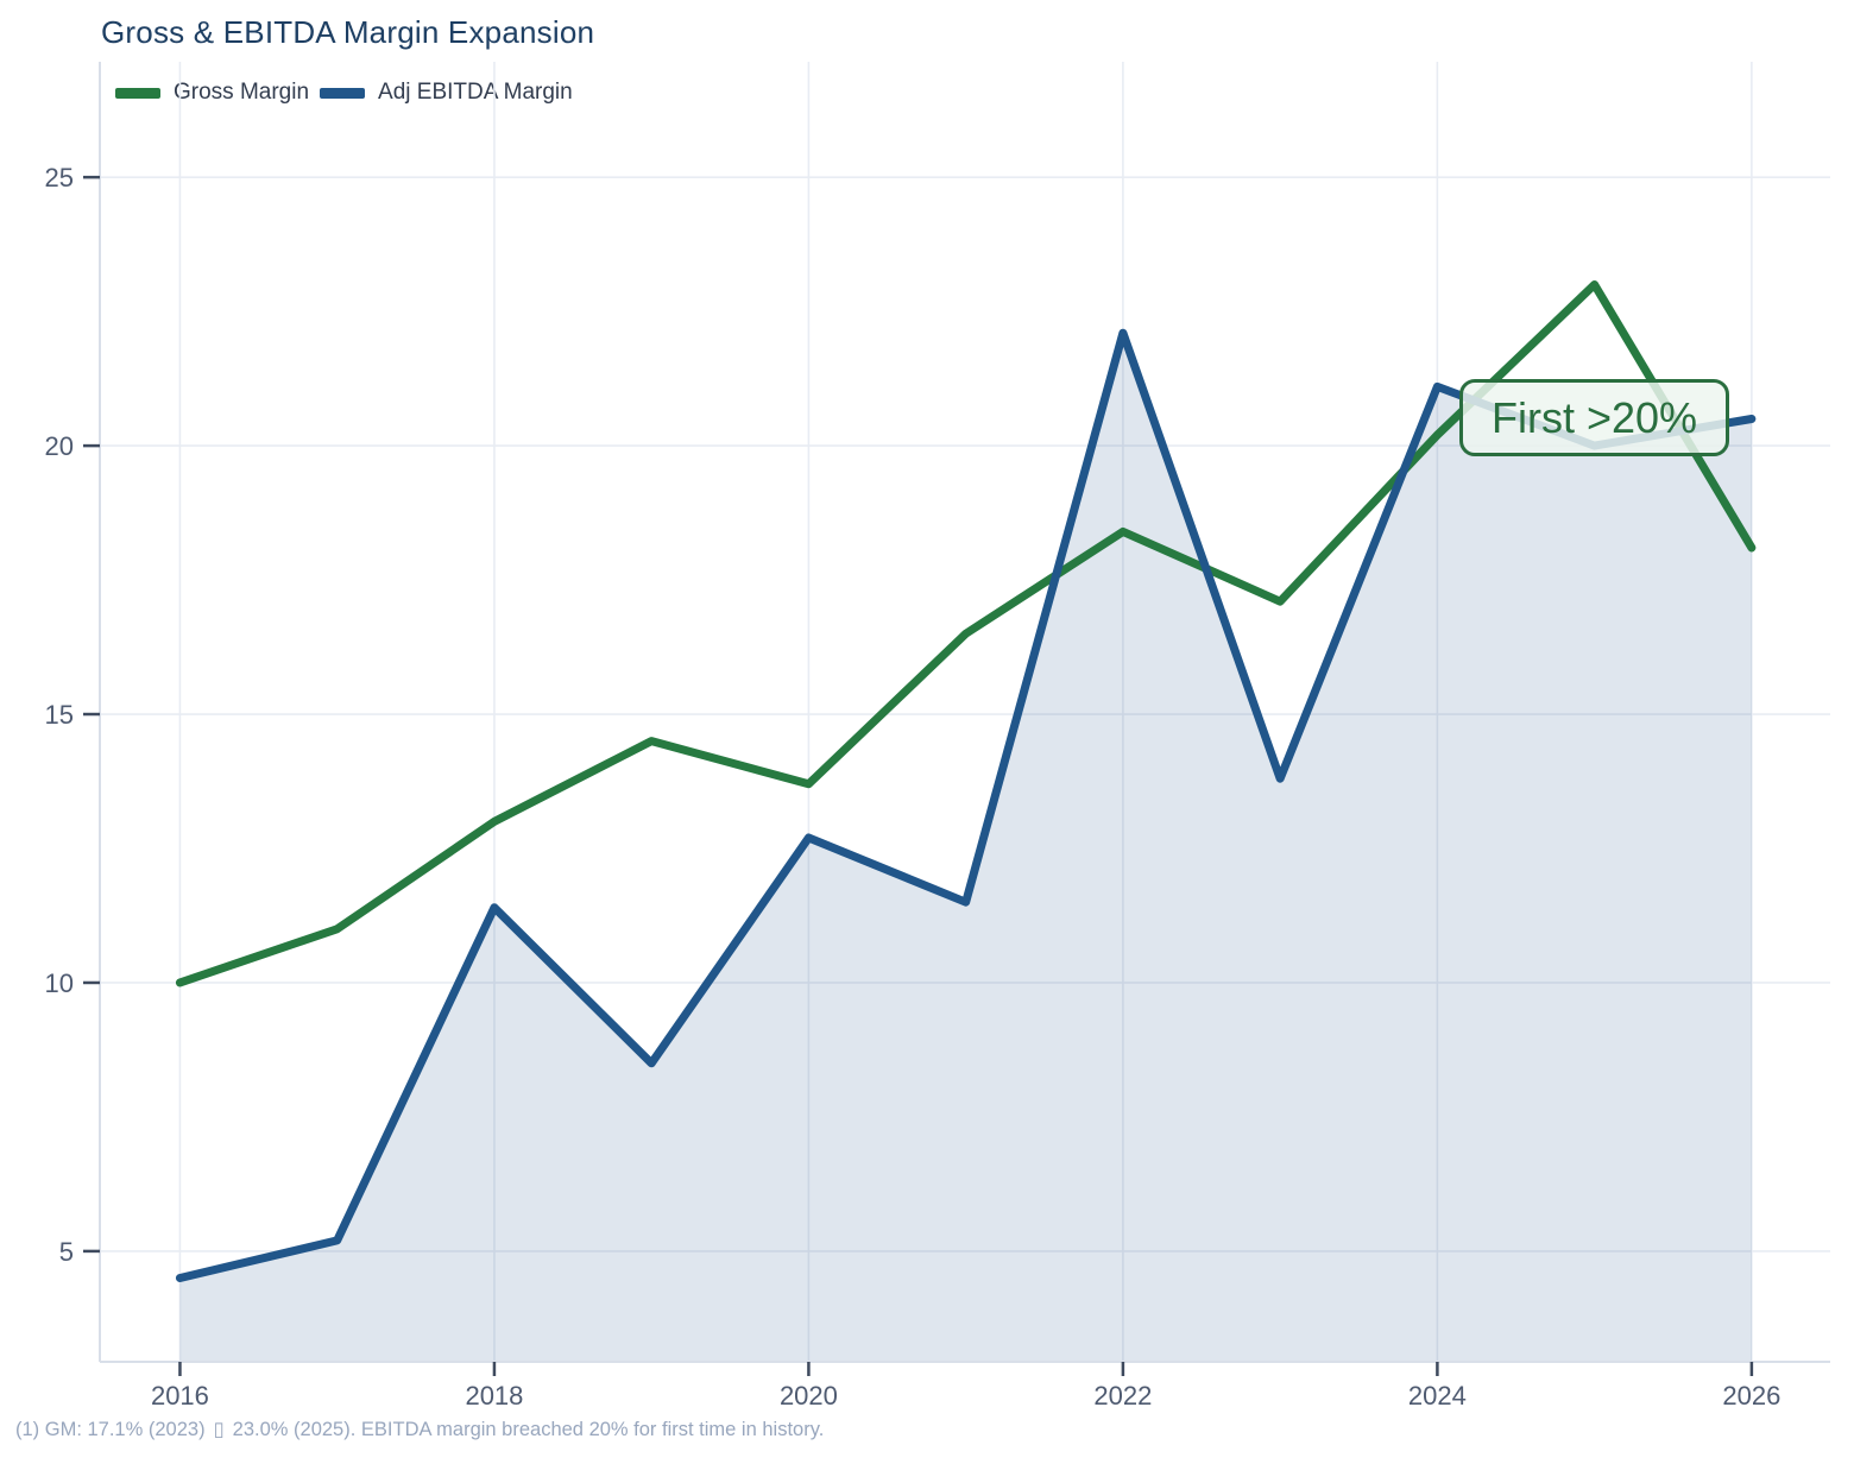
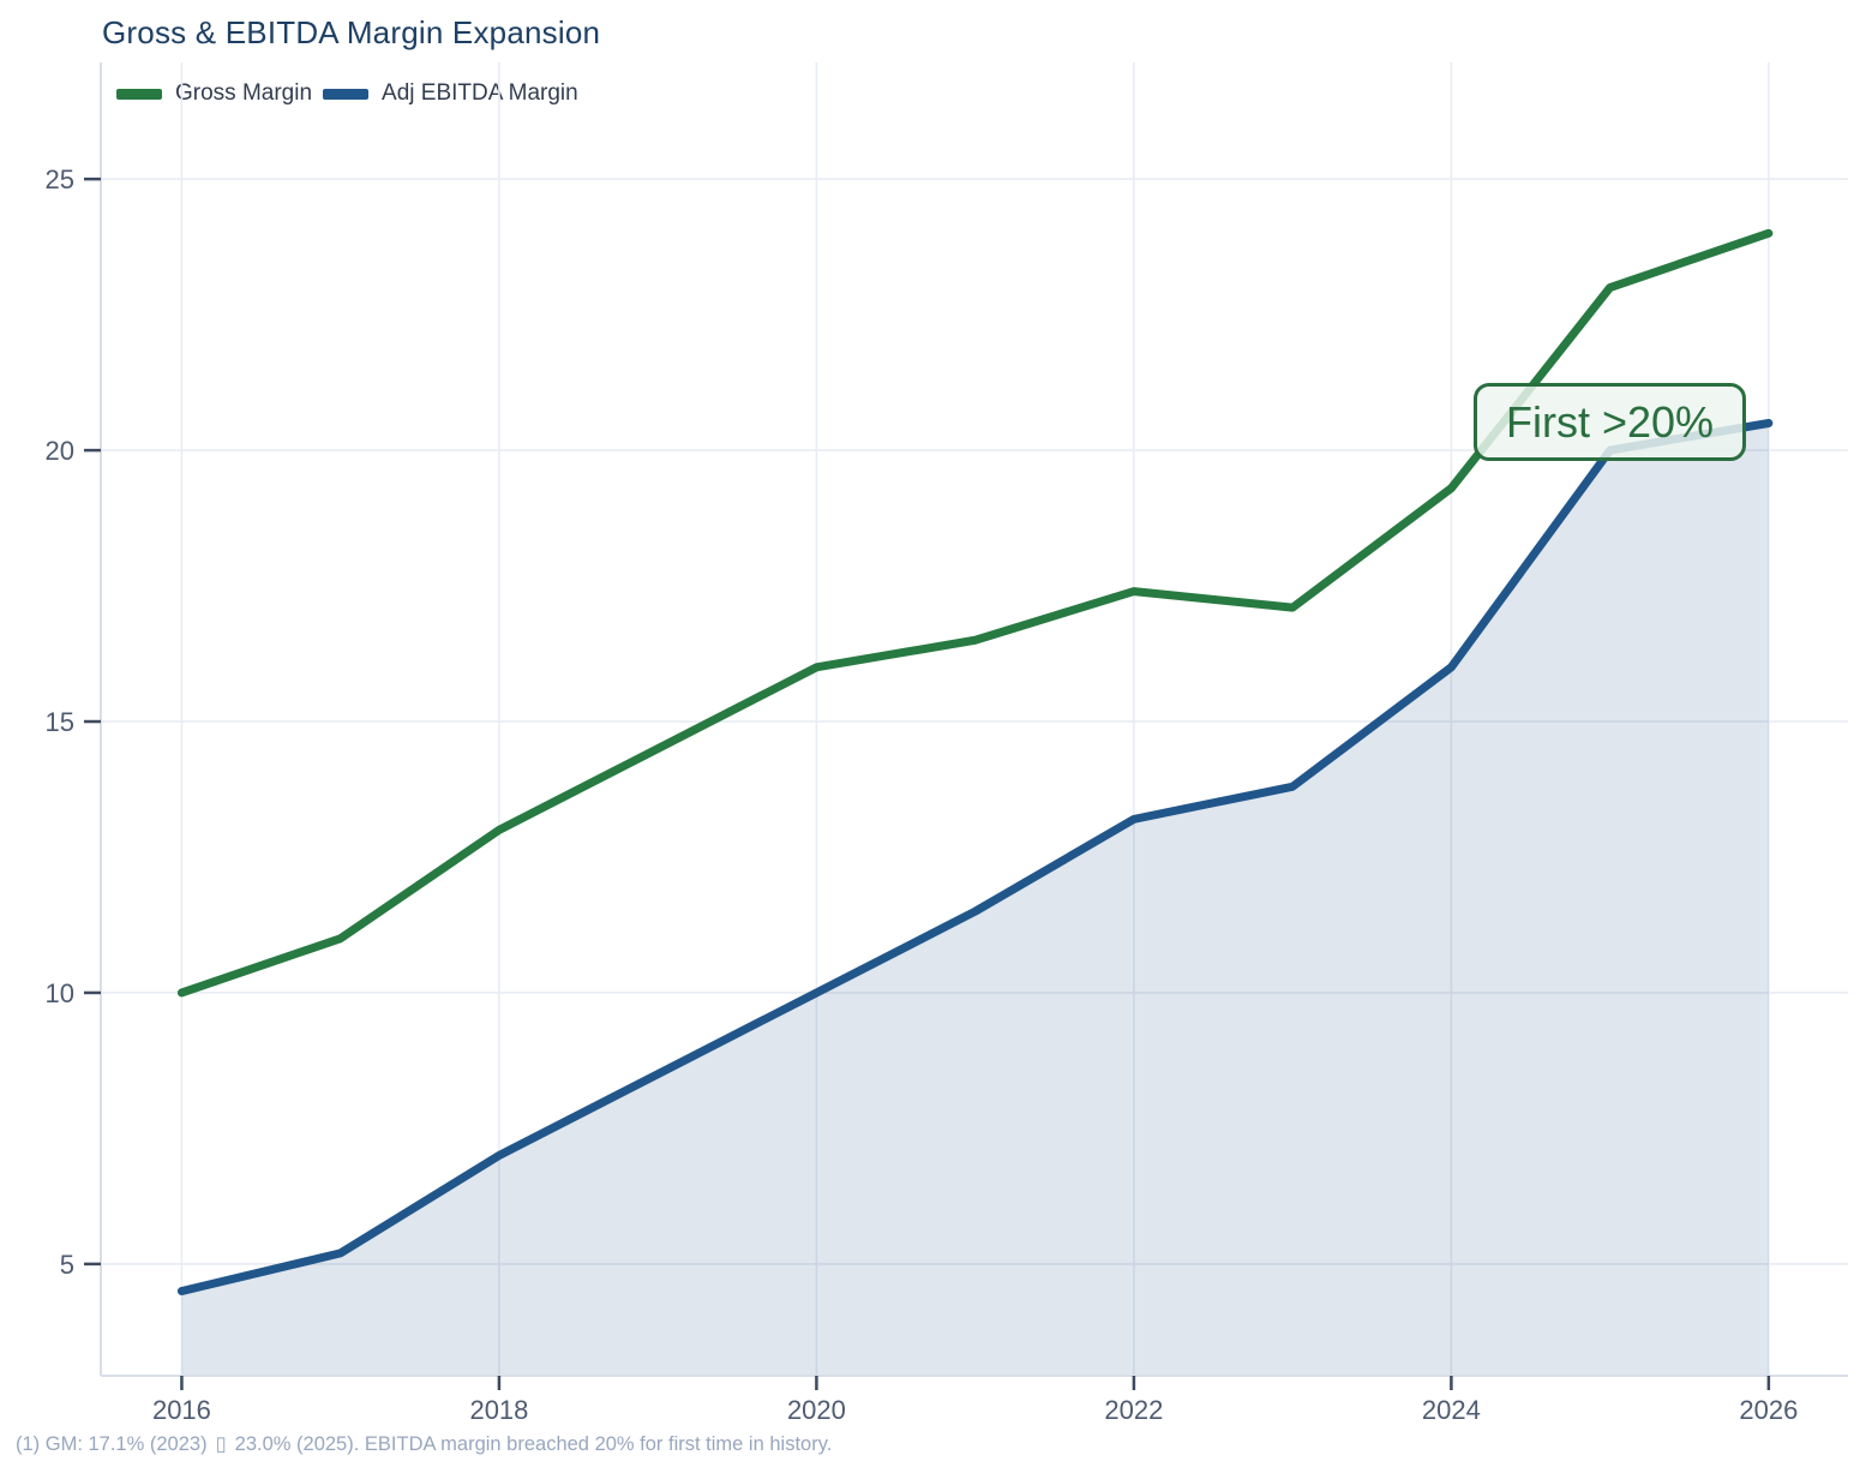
Adj EBITDA Margin/2018: 11.4 -> 7.0
Gross Margin/2020: 13.7 -> 16.0
Adj EBITDA Margin/2020: 12.7 -> 10.0
Gross Margin/2022: 18.4 -> 17.4
Adj EBITDA Margin/2022: 22.1 -> 13.2
Gross Margin/2024: 20.2 -> 19.3
Adj EBITDA Margin/2024: 21.1 -> 16.0
Gross Margin/2026: 18.1 -> 24.0
